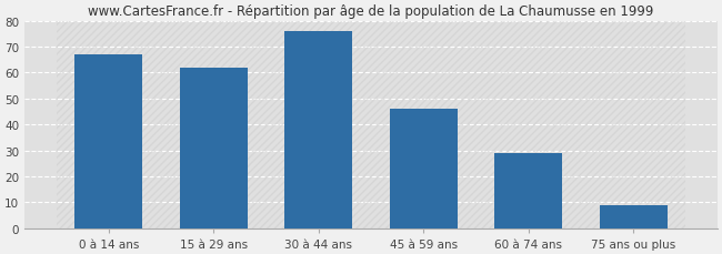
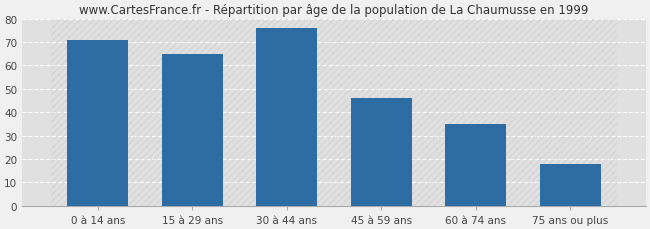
0 à 14 ans: 67 -> 71
15 à 29 ans: 62 -> 65
60 à 74 ans: 29 -> 35
75 ans ou plus: 9 -> 18
